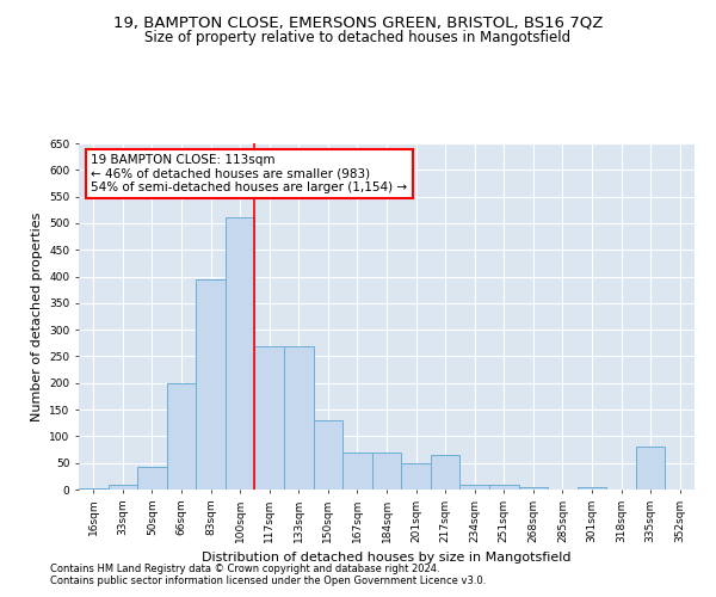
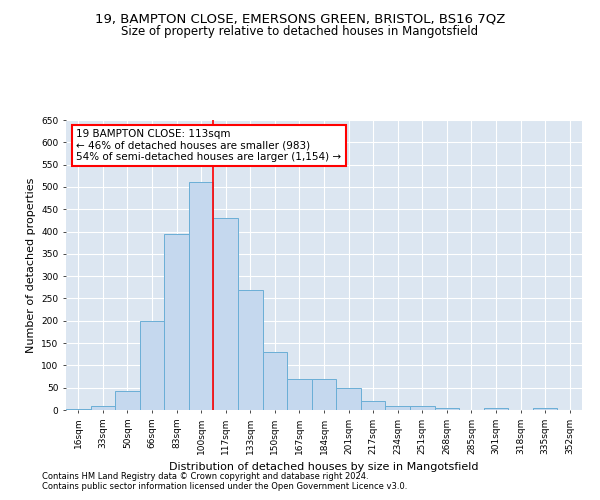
117sqm: 270 -> 430
217sqm: 65 -> 20
335sqm: 80 -> 4
